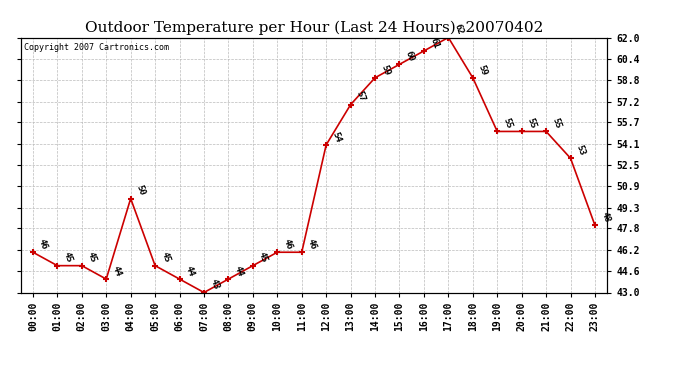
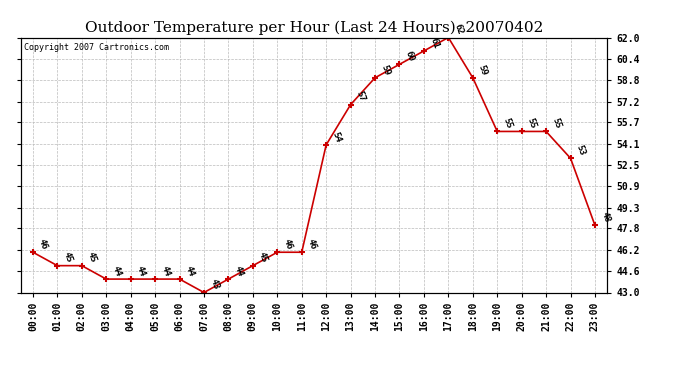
04:00: 50 -> 44
05:00: 45 -> 44
